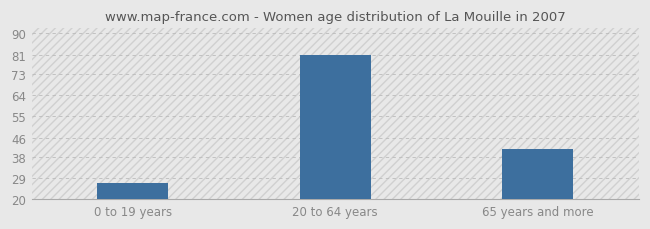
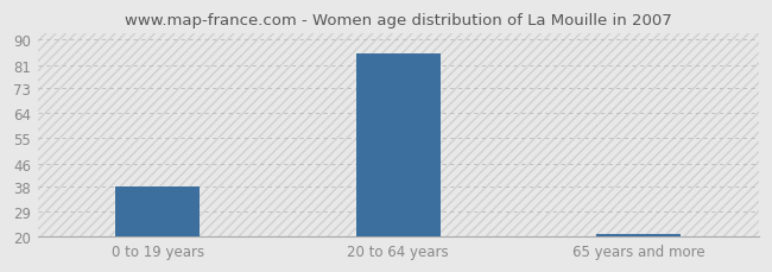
0 to 19 years: 27 -> 38
20 to 64 years: 81 -> 85
65 years and more: 41 -> 21
